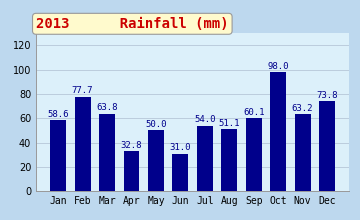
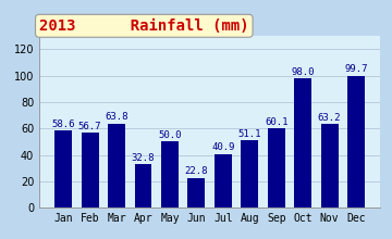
Feb: 77.7 -> 56.7
Jun: 31.0 -> 22.8
Jul: 54.0 -> 40.9
Dec: 73.8 -> 99.7
